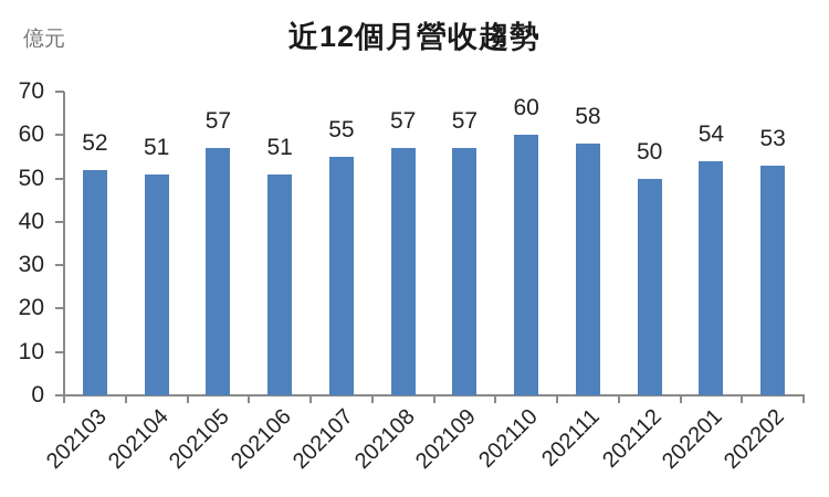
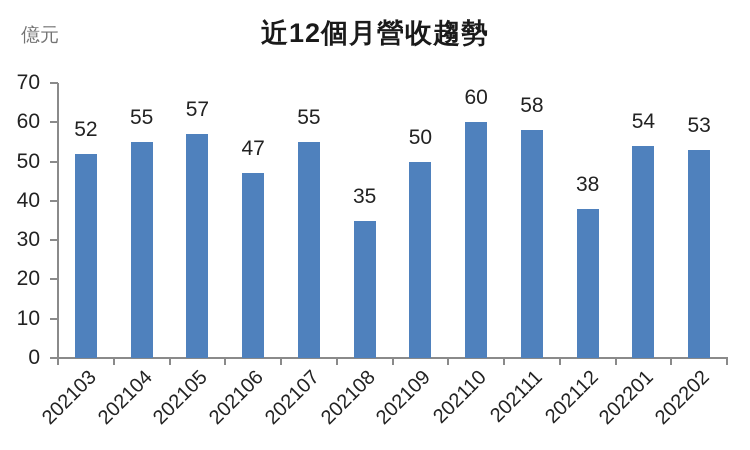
202104: 51 -> 55
202106: 51 -> 47
202108: 57 -> 35
202109: 57 -> 50
202112: 50 -> 38
